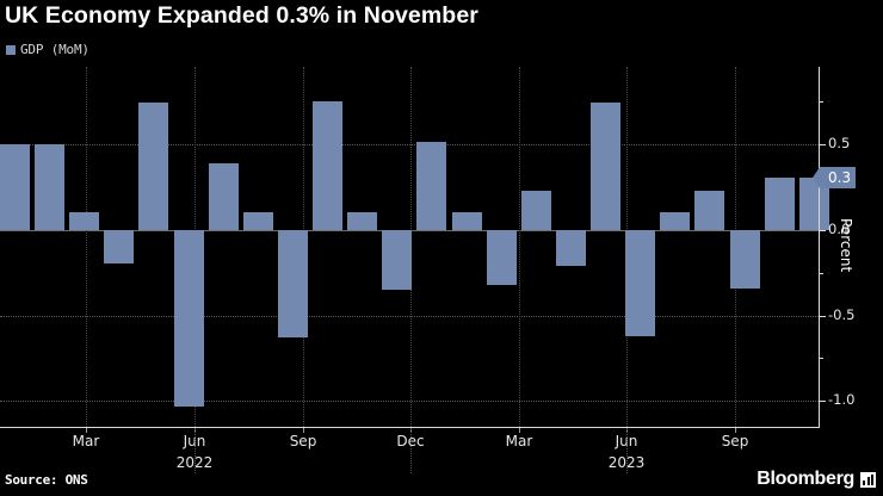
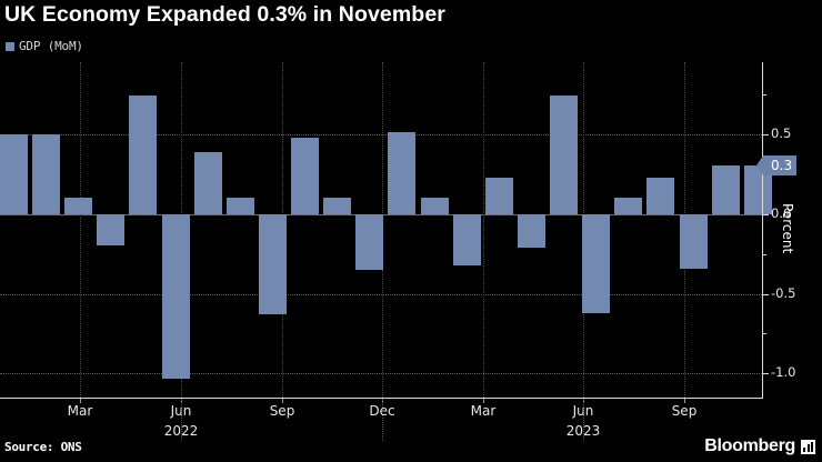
Sep 2022: 0.75 -> 0.48
